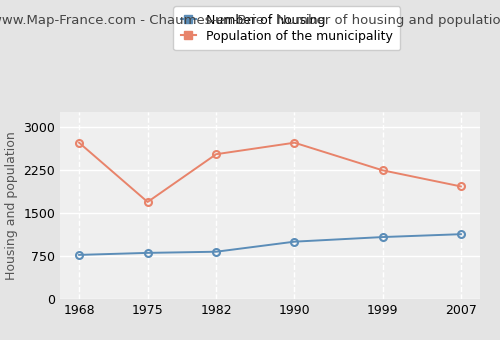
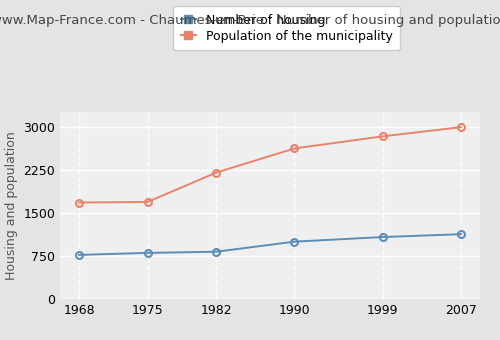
Population of the municipality/1968: 2720 -> 1680
Population of the municipality/1982: 2520 -> 2200
Population of the municipality/1990: 2720 -> 2620
Population of the municipality/1999: 2240 -> 2830
Population of the municipality/2007: 1960 -> 2990
